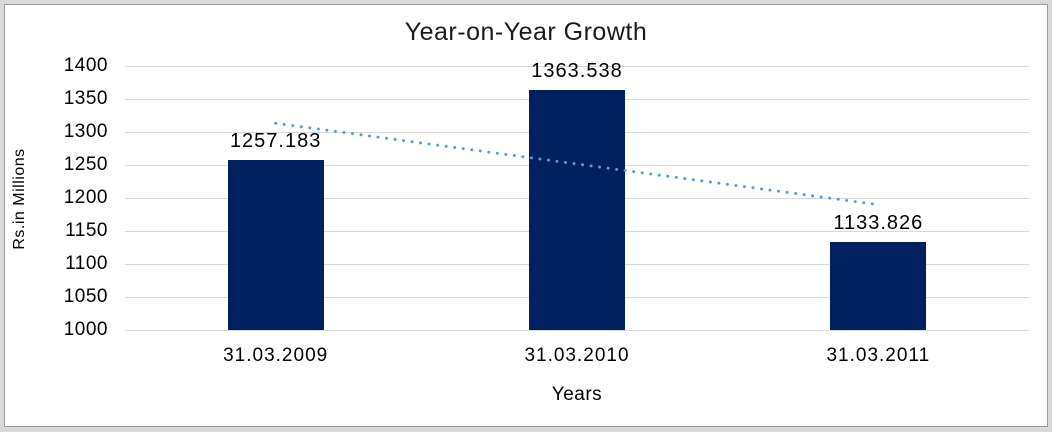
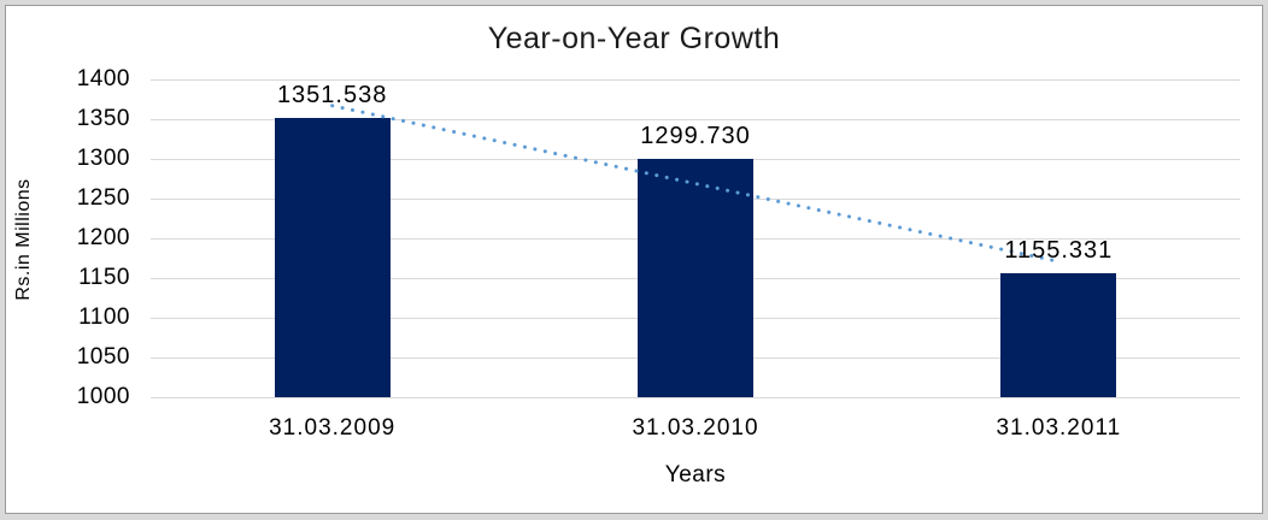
31.03.2009: 1257.183 -> 1351.538
31.03.2010: 1363.538 -> 1299.730
31.03.2011: 1133.826 -> 1155.331
